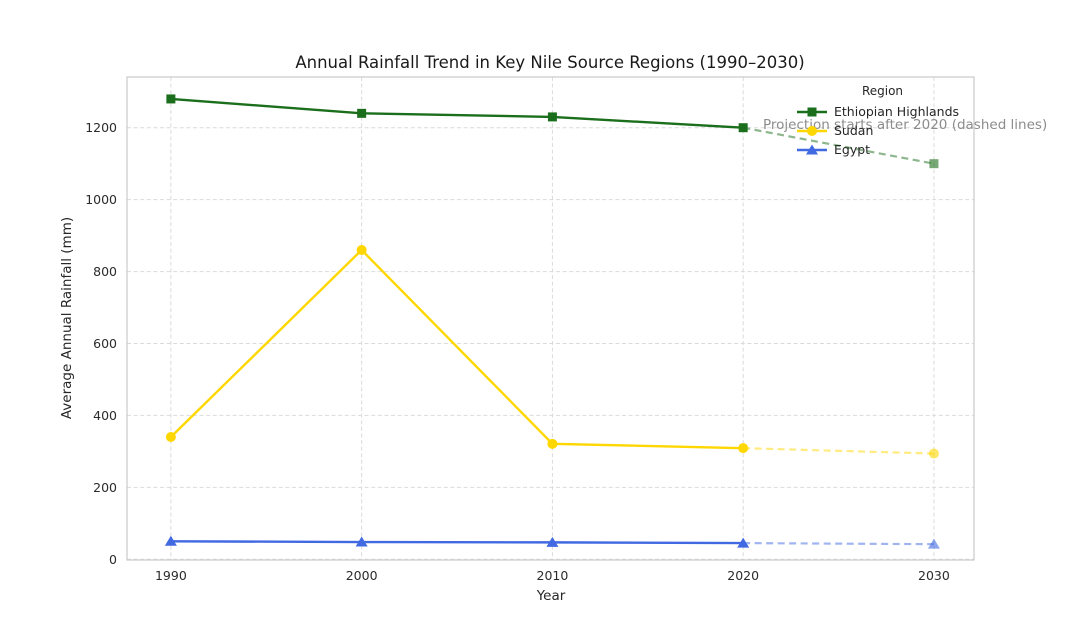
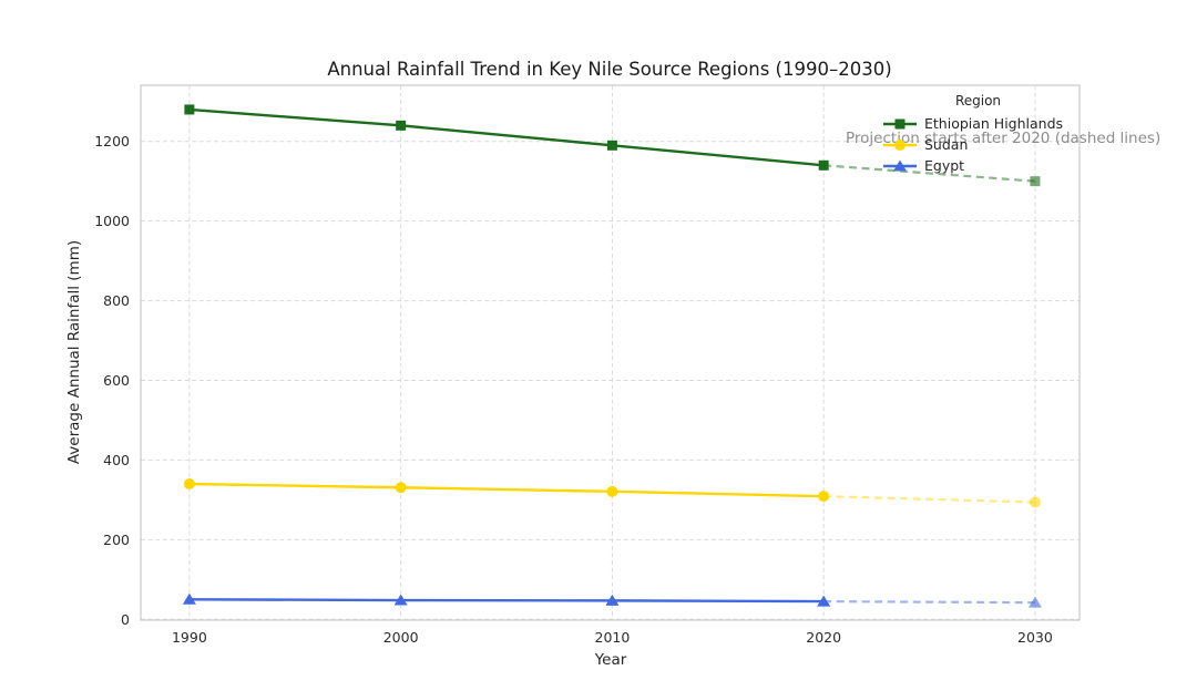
Sudan/2000: 860 -> 330
Ethiopian Highlands/2010: 1230 -> 1190
Ethiopian Highlands/2020: 1200 -> 1140
